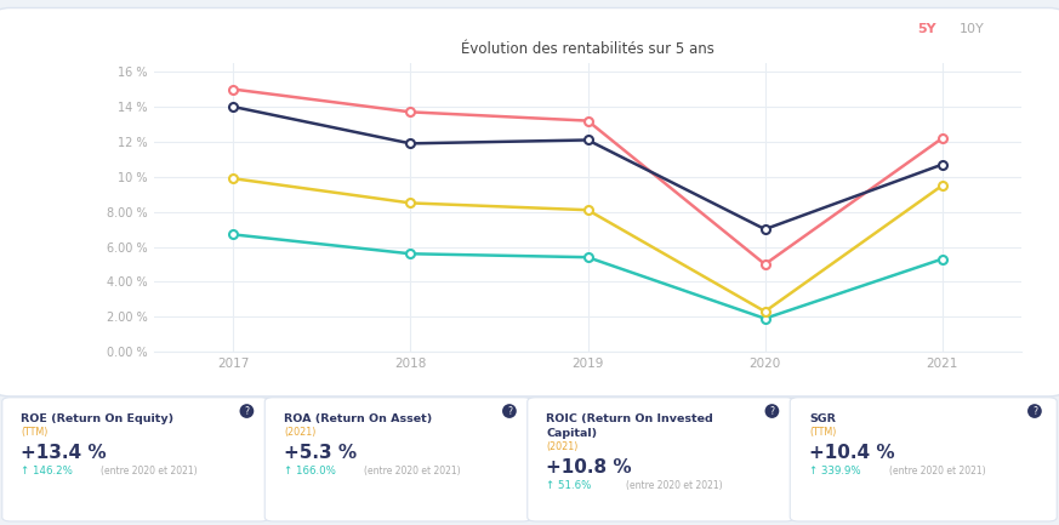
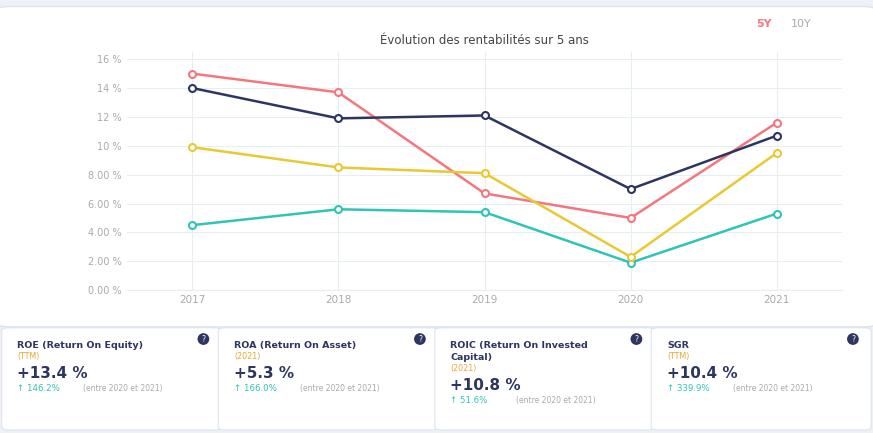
ROA (Return On Asset)/2017: 6.7 % -> 4.5 %
ROE (Return On Equity)/2019: 13.2 % -> 6.7 %
ROE (Return On Equity)/2021: 12.2 % -> 11.6 %
